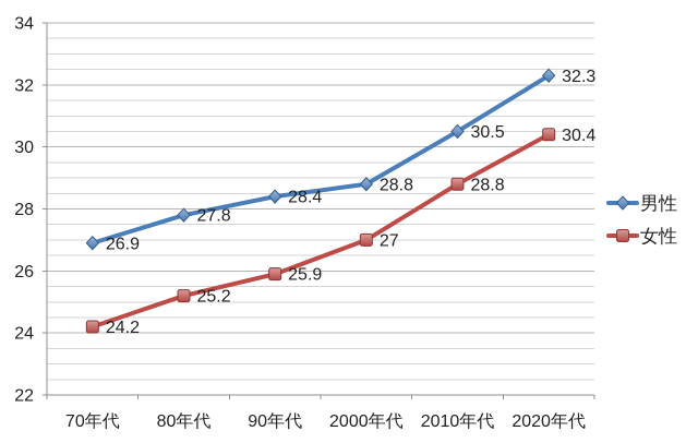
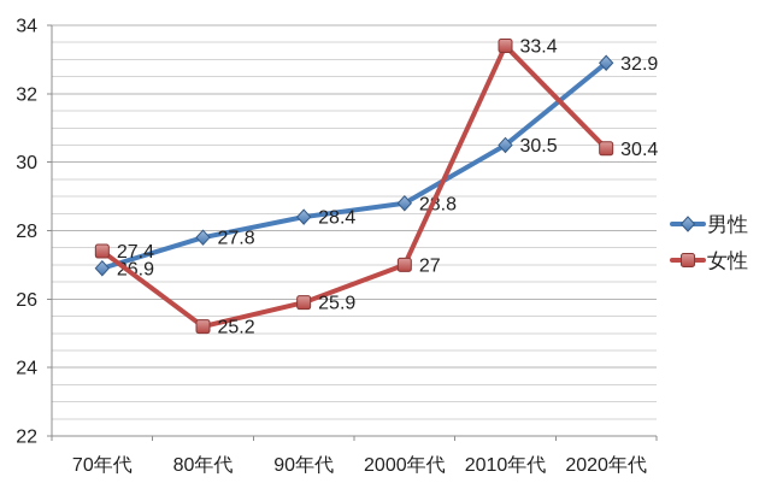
女性/70年代: 24.2 -> 27.4
女性/2010年代: 28.8 -> 33.4
男性/2020年代: 32.3 -> 32.9
